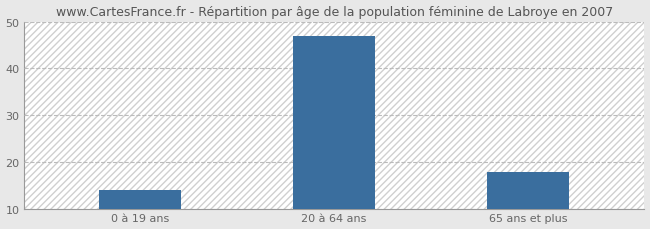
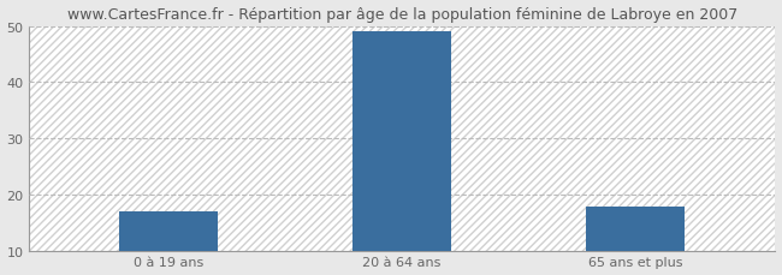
0 à 19 ans: 14 -> 17
20 à 64 ans: 47 -> 49
